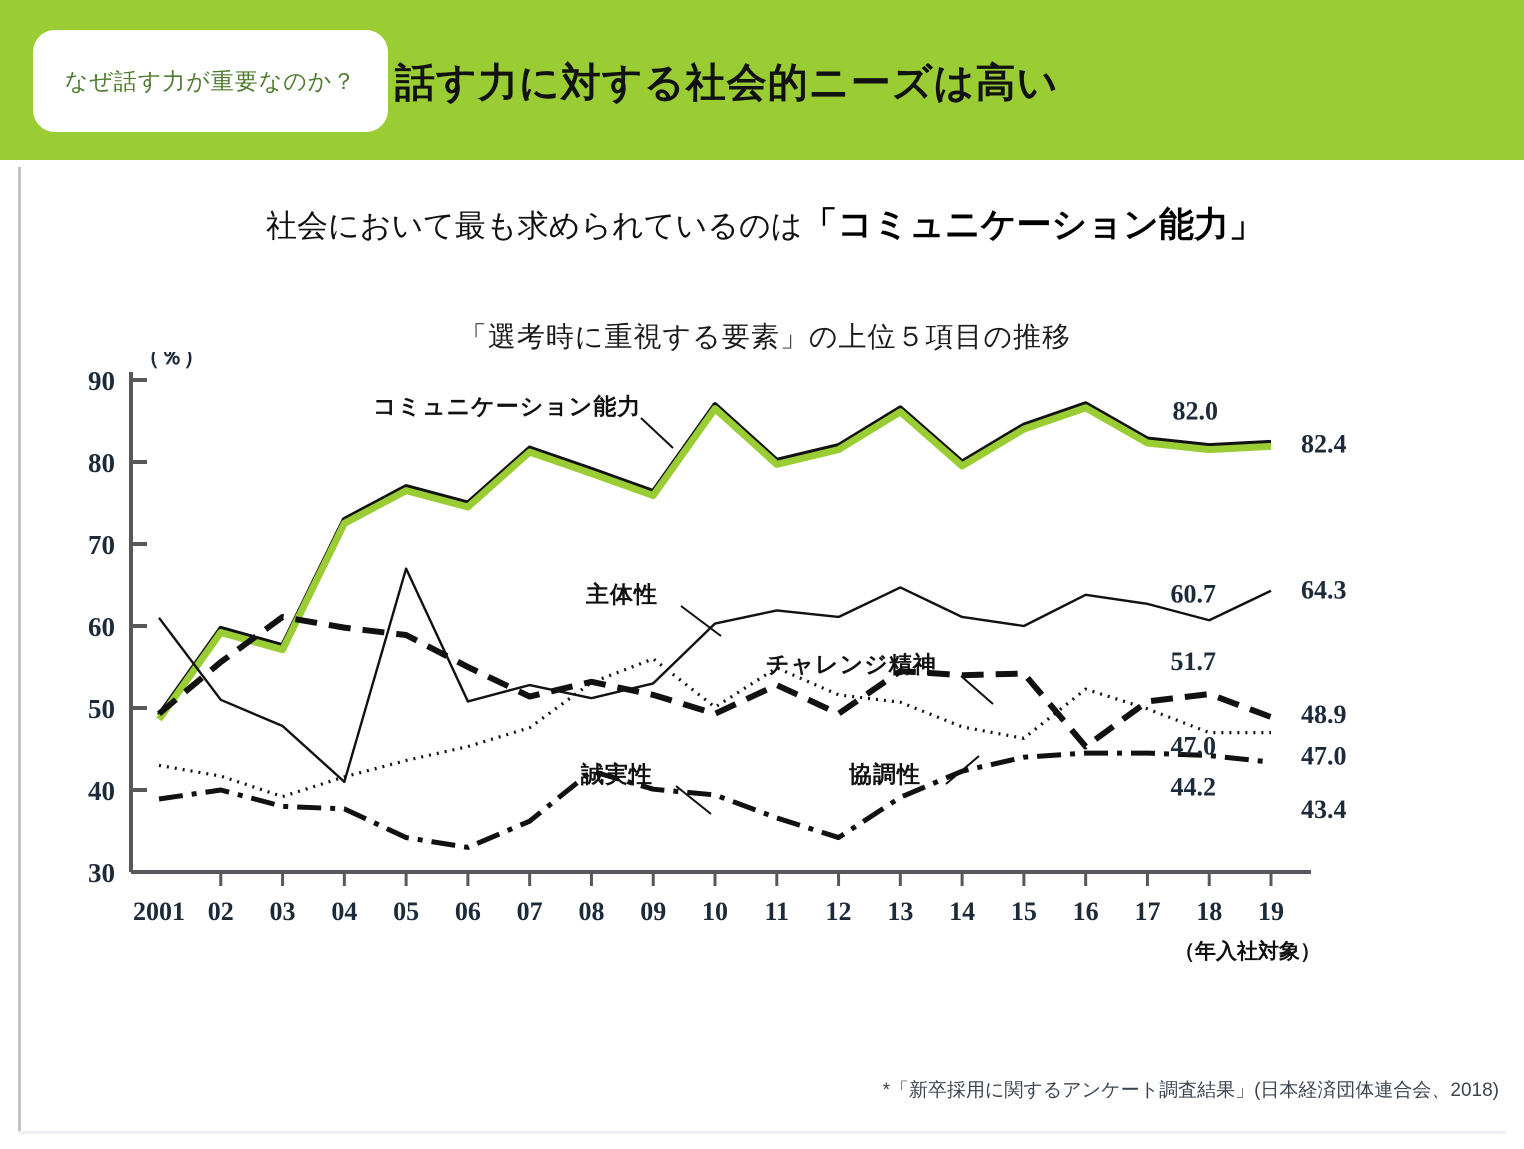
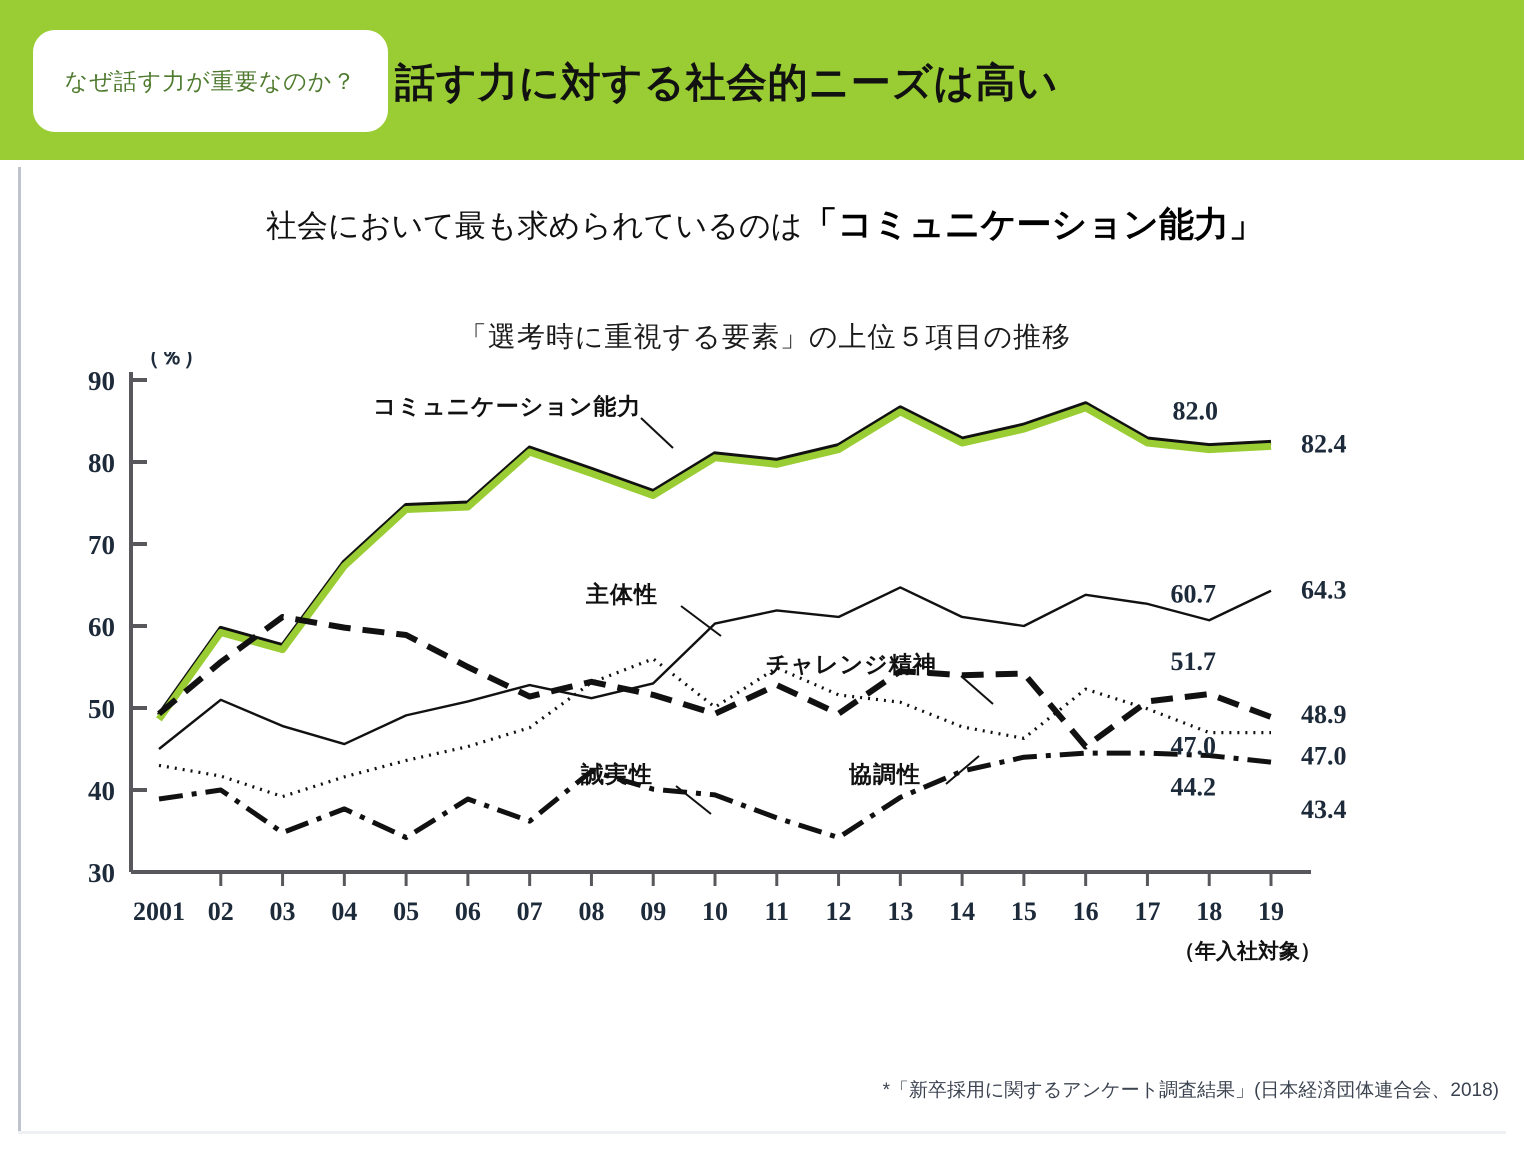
主体性/2001: 61 -> 45
誠実性/03: 38 -> 35
コミュニケーション能力/04: 73 -> 68
主体性/04: 41 -> 46
コミュニケーション能力/05: 77 -> 75
主体性/05: 67 -> 49
誠実性/06: 33 -> 39
コミュニケーション能力/10: 87 -> 81
コミュニケーション能力/14: 80 -> 83
